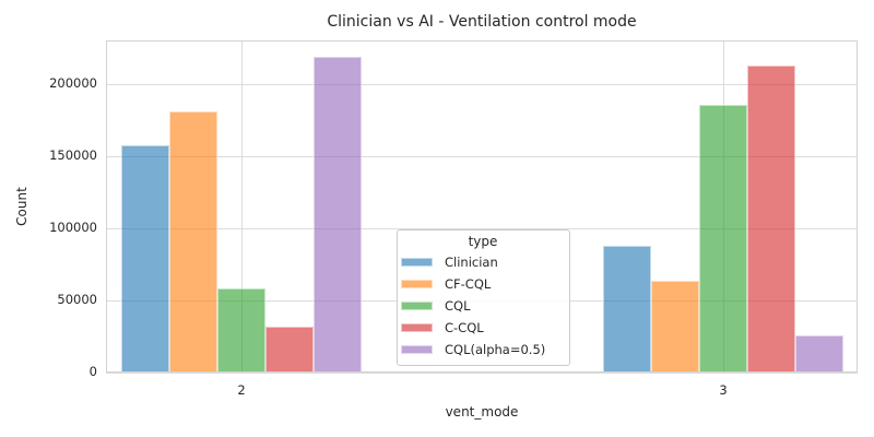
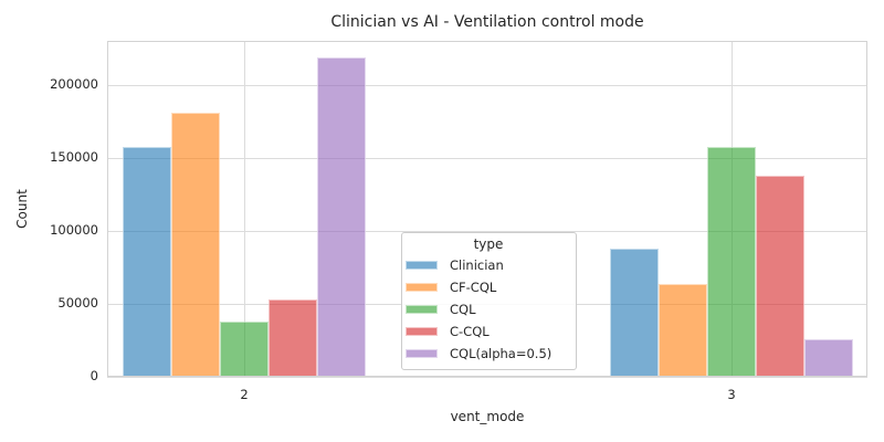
CQL/2: 58000 -> 38000
C-CQL/2: 32000 -> 53000
CQL/3: 186000 -> 158000
C-CQL/3: 213000 -> 138000
